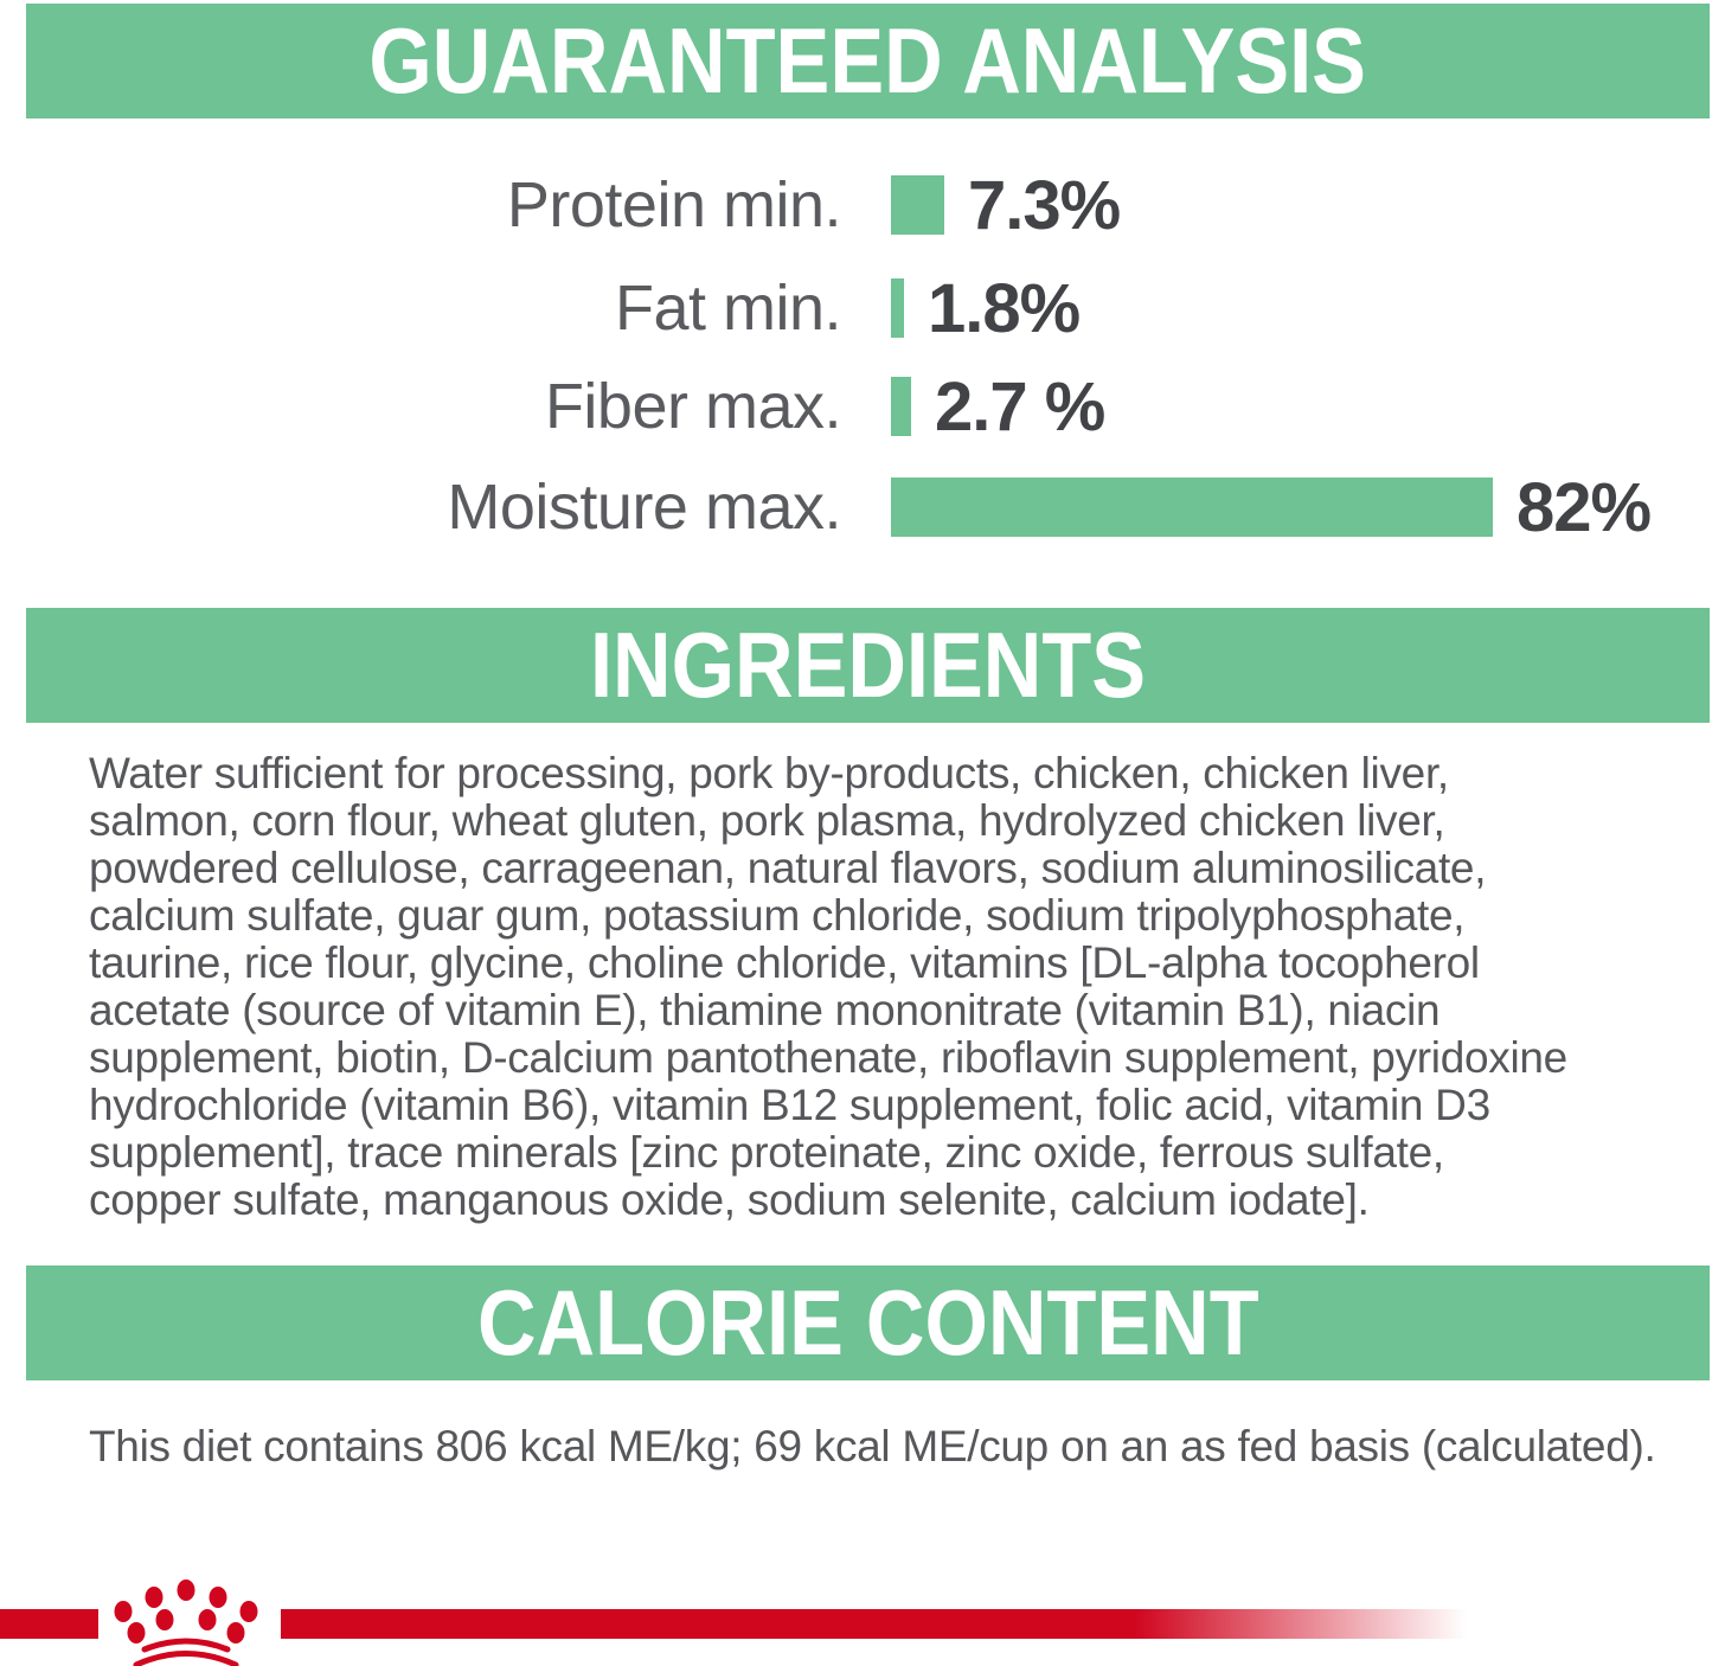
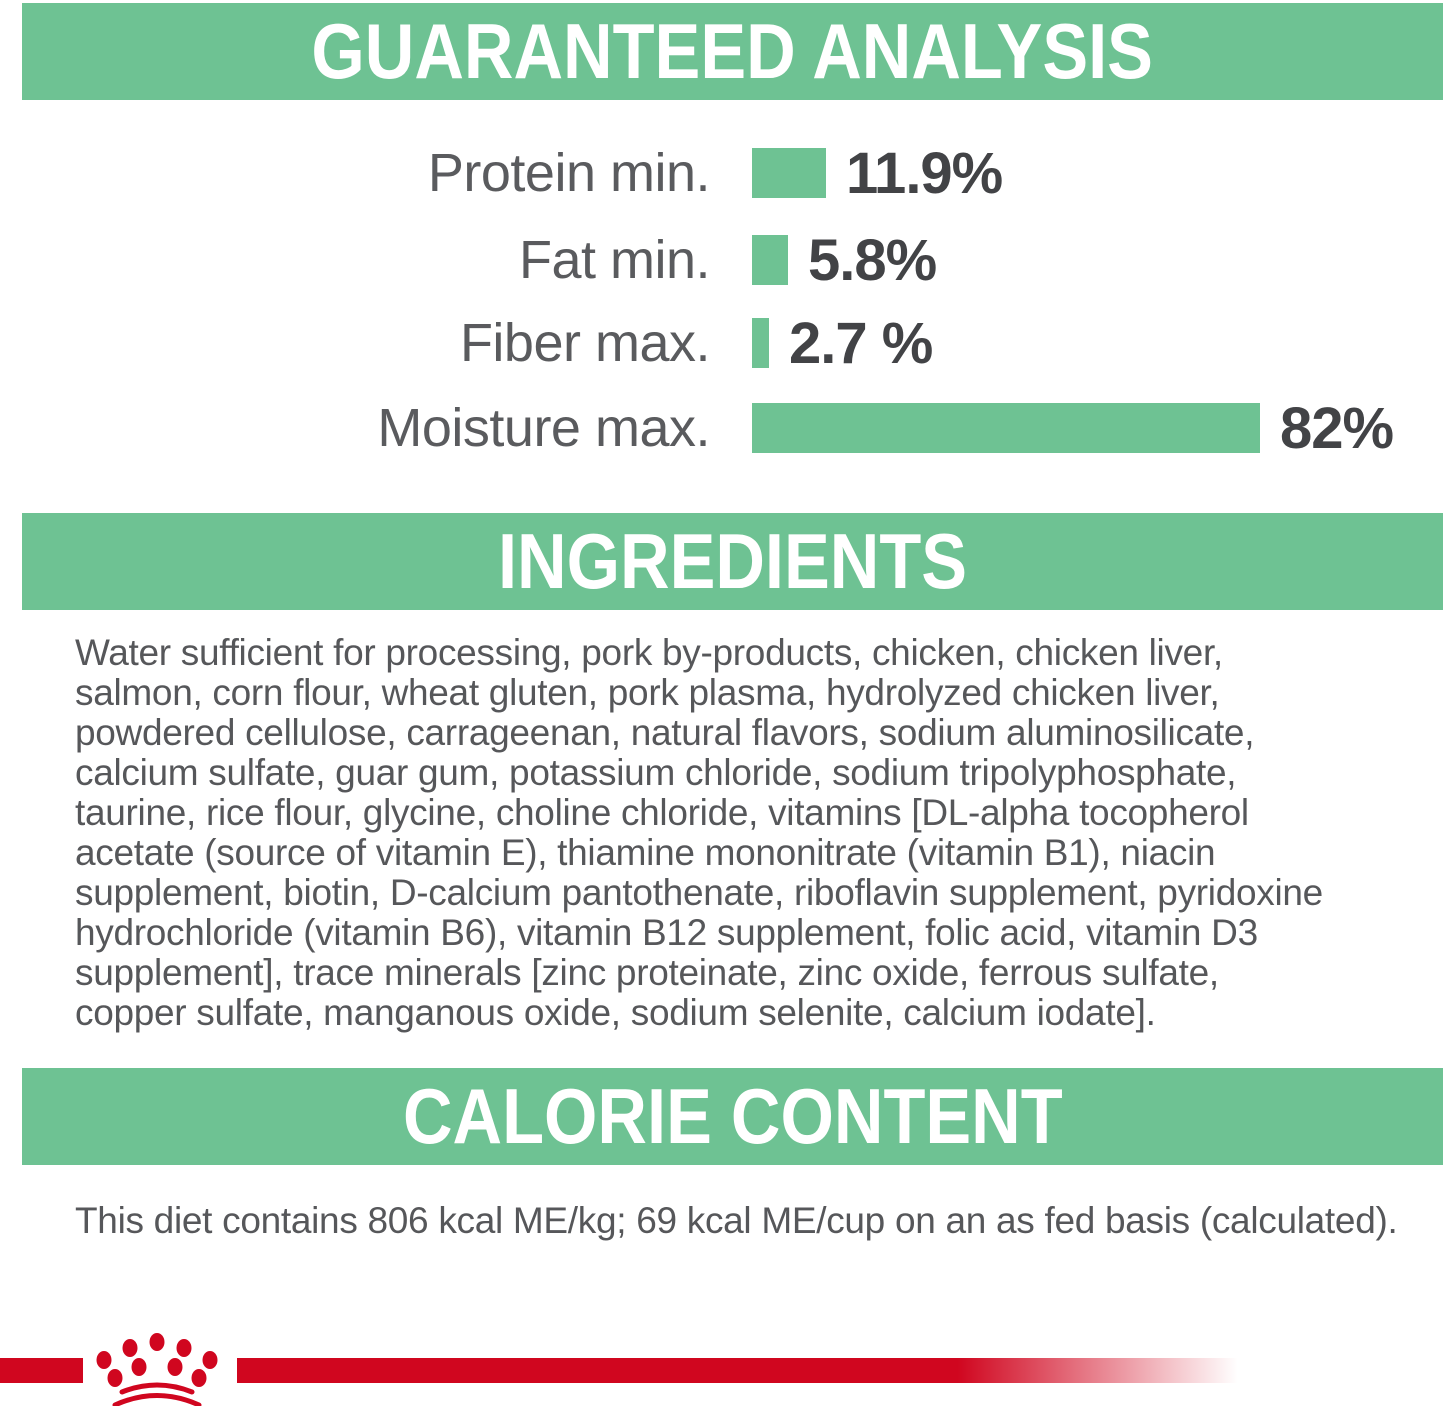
Protein min.: 7.3% -> 11.9%
Fat min.: 1.8% -> 5.8%
